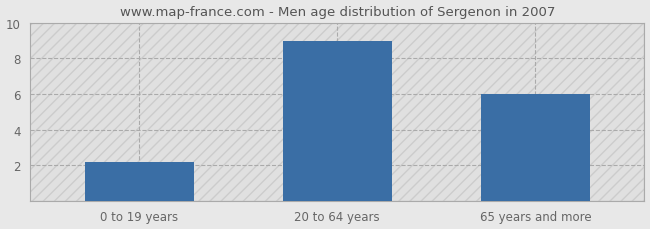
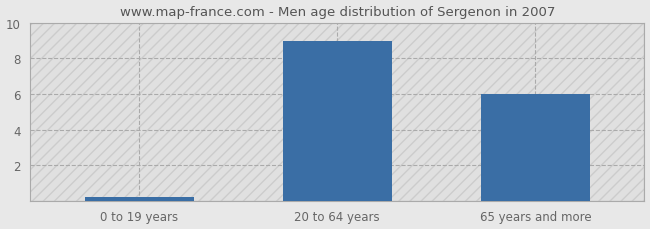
0 to 19 years: 2.2 -> 0.2
